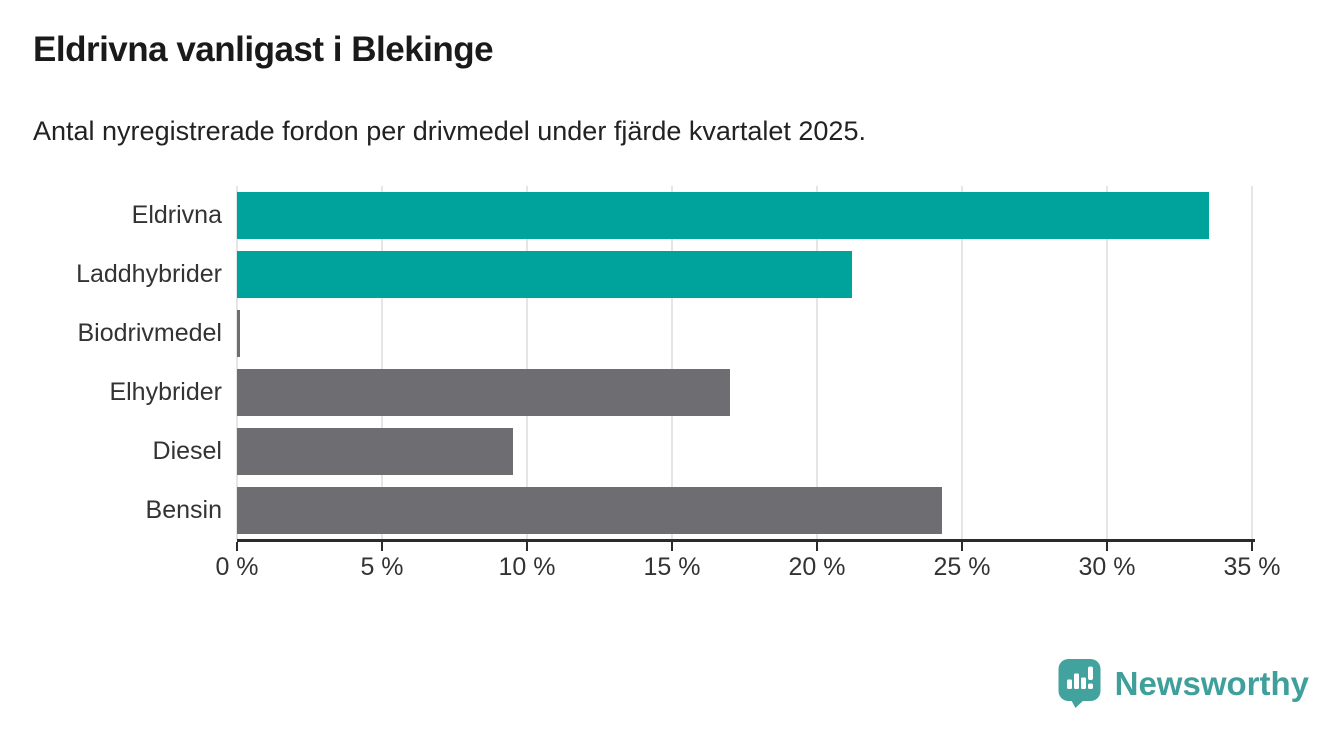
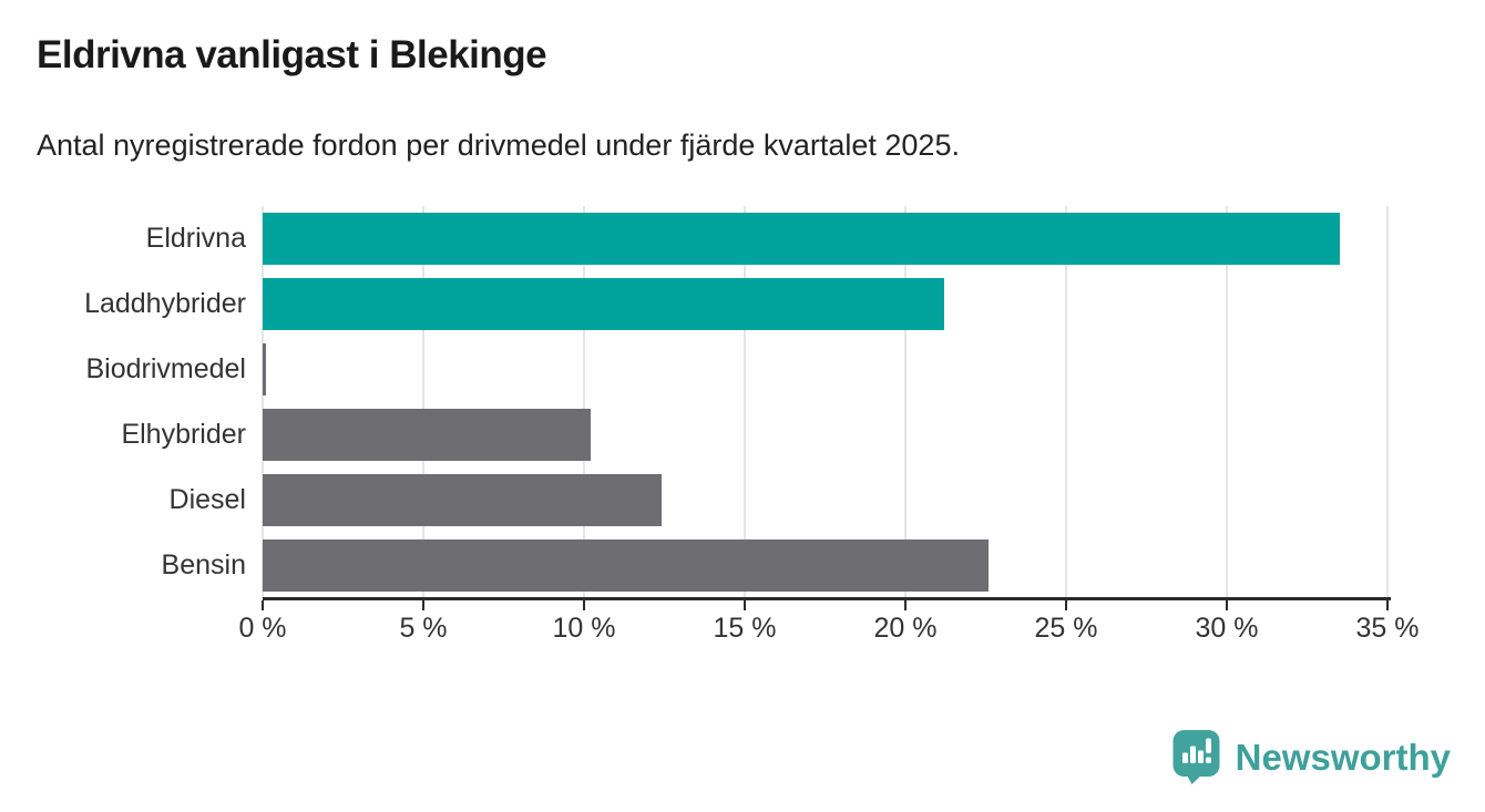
Elhybrider: 17.0% -> 10.2%
Diesel: 9.5% -> 12.4%
Bensin: 24.3% -> 22.6%
